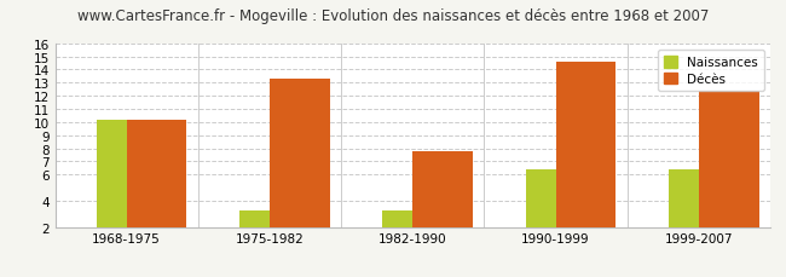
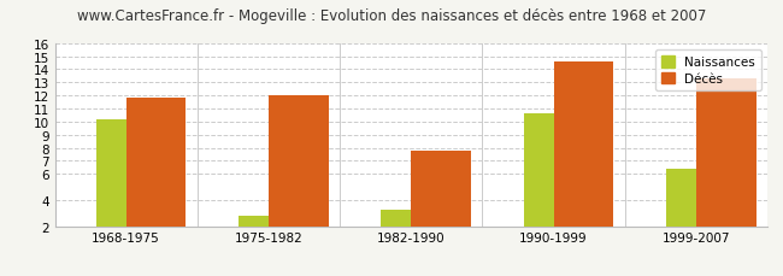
Décès/1968-1975: 10.2 -> 11.8
Naissances/1975-1982: 3.3 -> 2.8
Décès/1975-1982: 13.3 -> 12.0
Naissances/1990-1999: 6.4 -> 10.6
Décès/1999-2007: 12.4 -> 13.3
